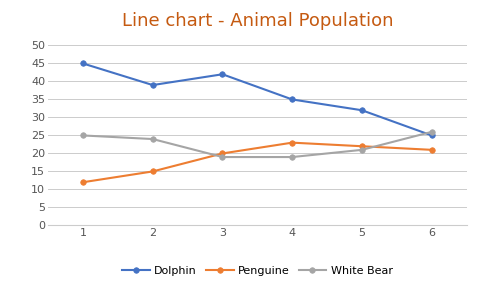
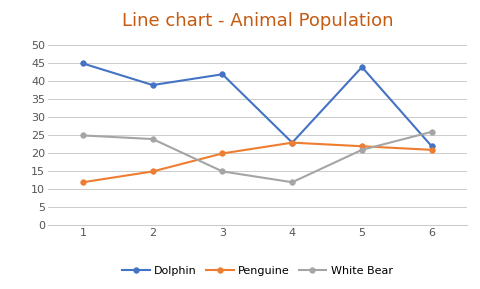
White Bear/3: 19 -> 15
Dolphin/4: 35 -> 23
White Bear/4: 19 -> 12
Dolphin/5: 32 -> 44
Dolphin/6: 25 -> 22
